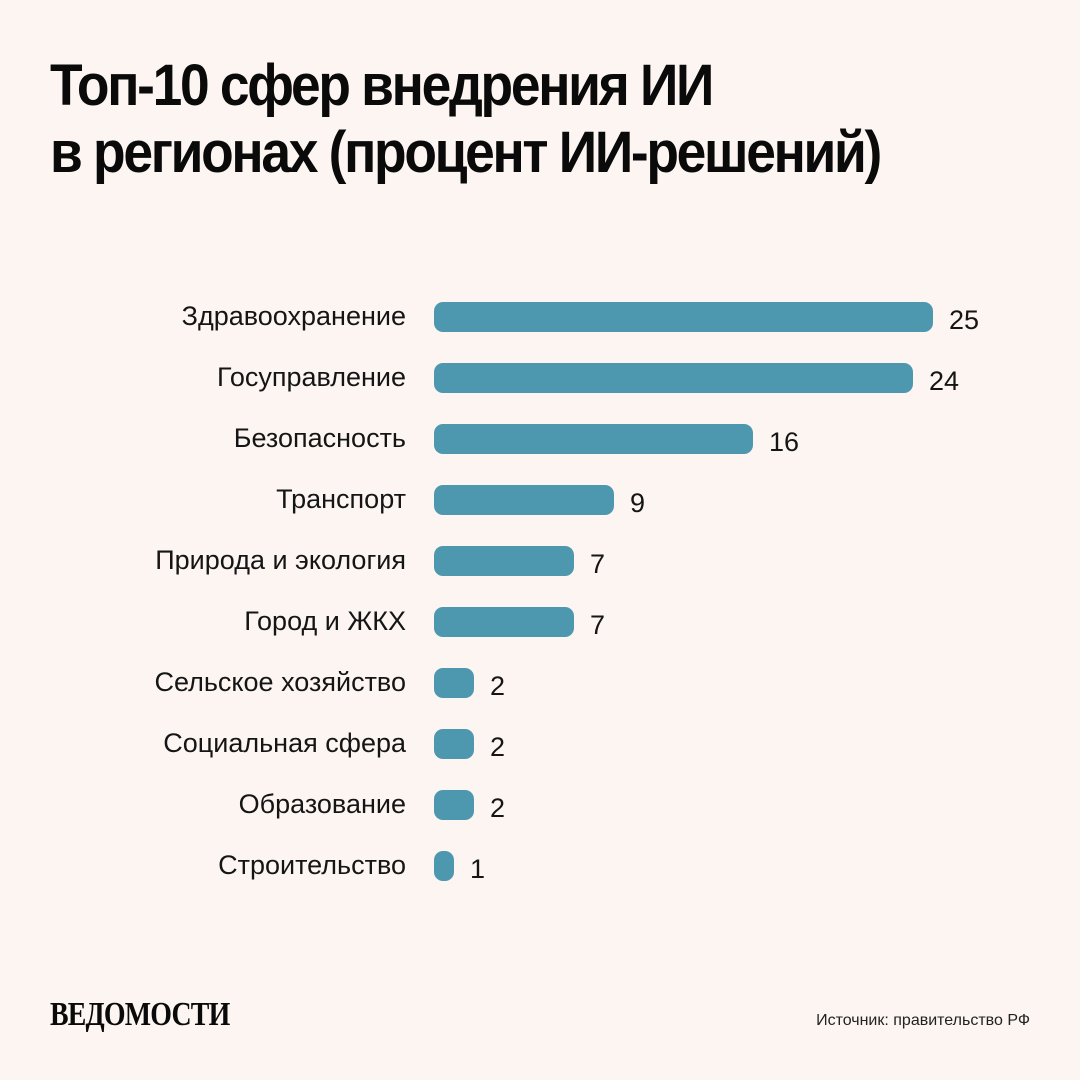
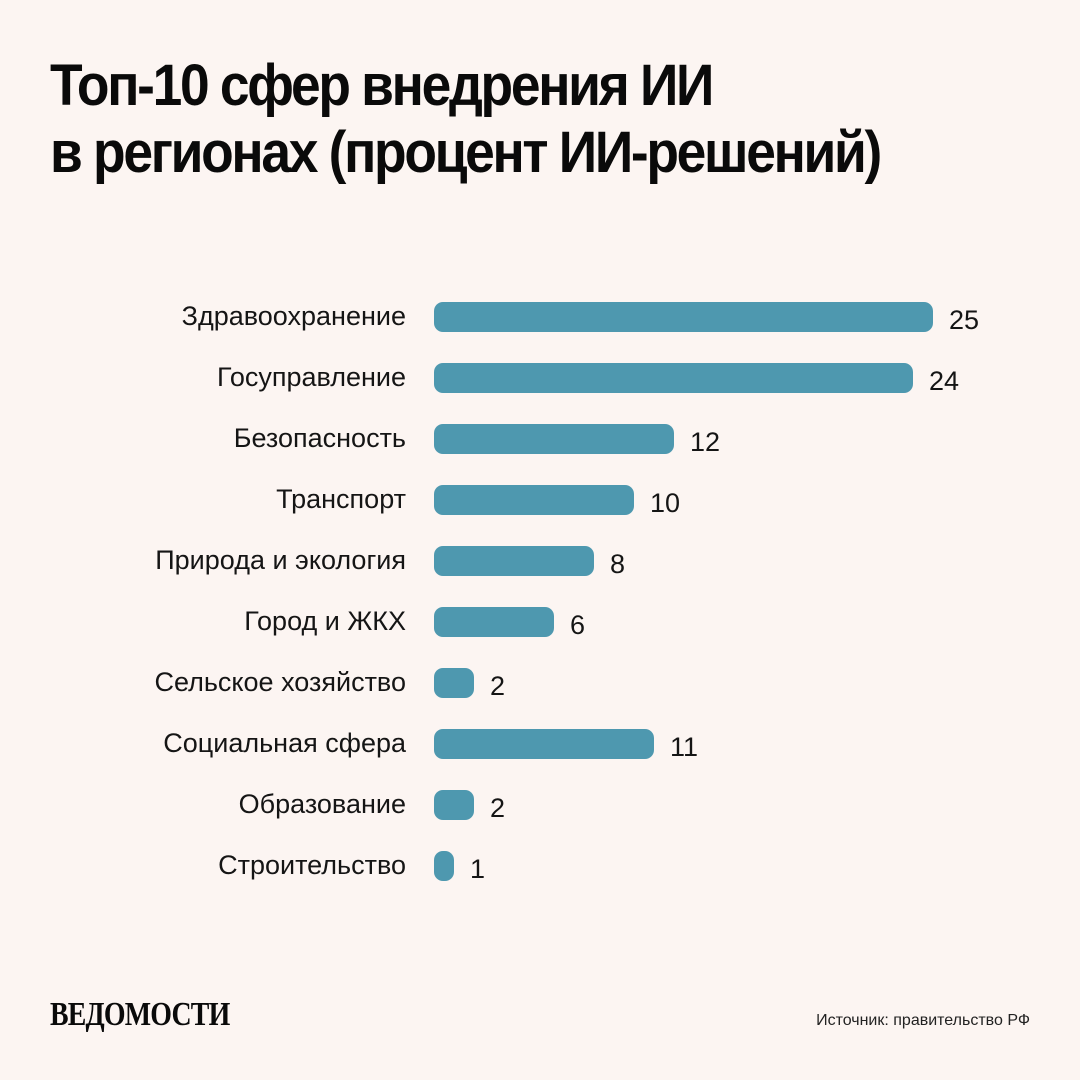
Безопасность: 16 -> 12
Транспорт: 9 -> 10
Природа и экология: 7 -> 8
Город и ЖКХ: 7 -> 6
Социальная сфера: 2 -> 11
